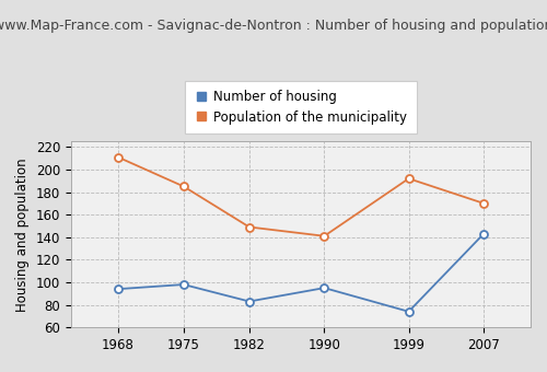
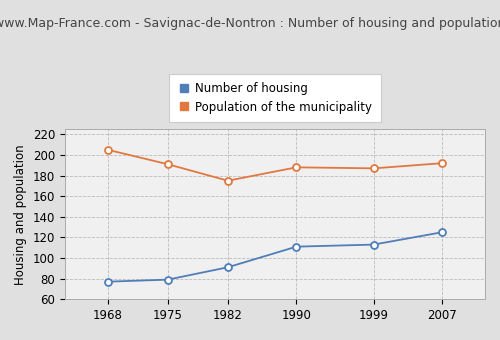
Number of housing/1968: 94 -> 77
Population of the municipality/1968: 211 -> 205
Number of housing/1975: 98 -> 79
Population of the municipality/1975: 185 -> 191
Number of housing/1982: 83 -> 91
Population of the municipality/1982: 149 -> 175
Number of housing/1990: 95 -> 111
Population of the municipality/1990: 141 -> 188
Number of housing/1999: 74 -> 113
Population of the municipality/1999: 192 -> 187
Number of housing/2007: 143 -> 125
Population of the municipality/2007: 170 -> 192
